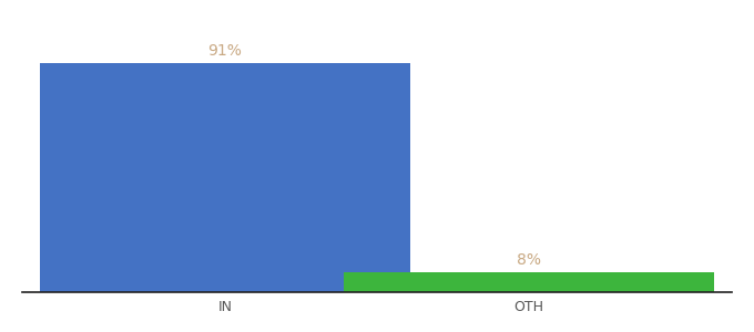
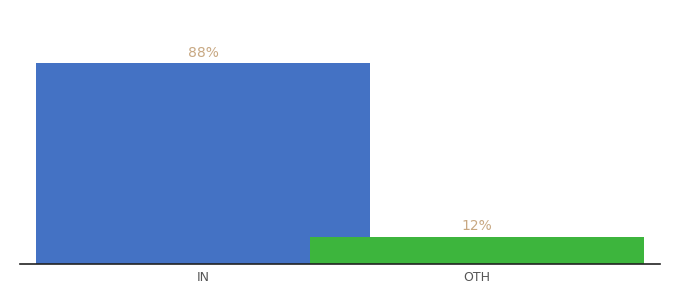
IN: 91% -> 88%
OTH: 8% -> 12%
